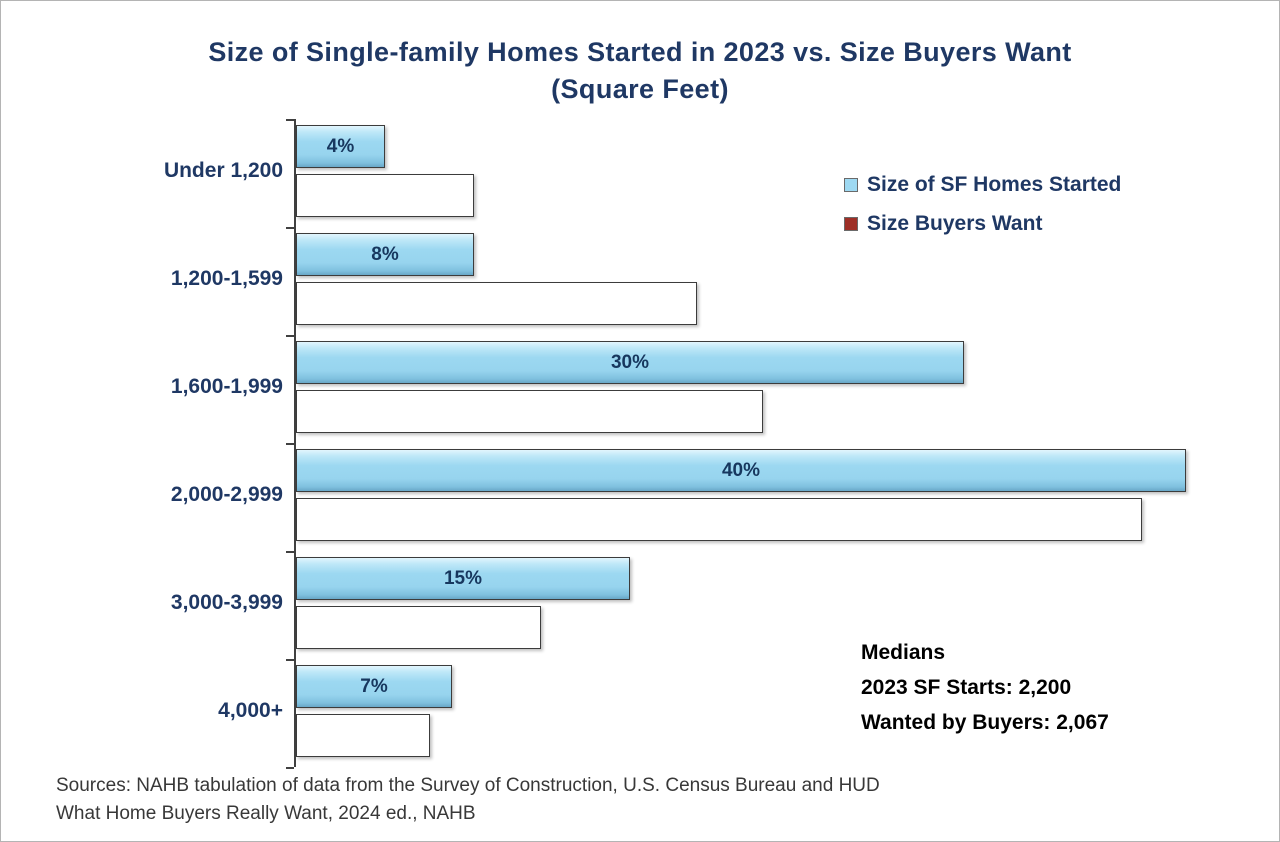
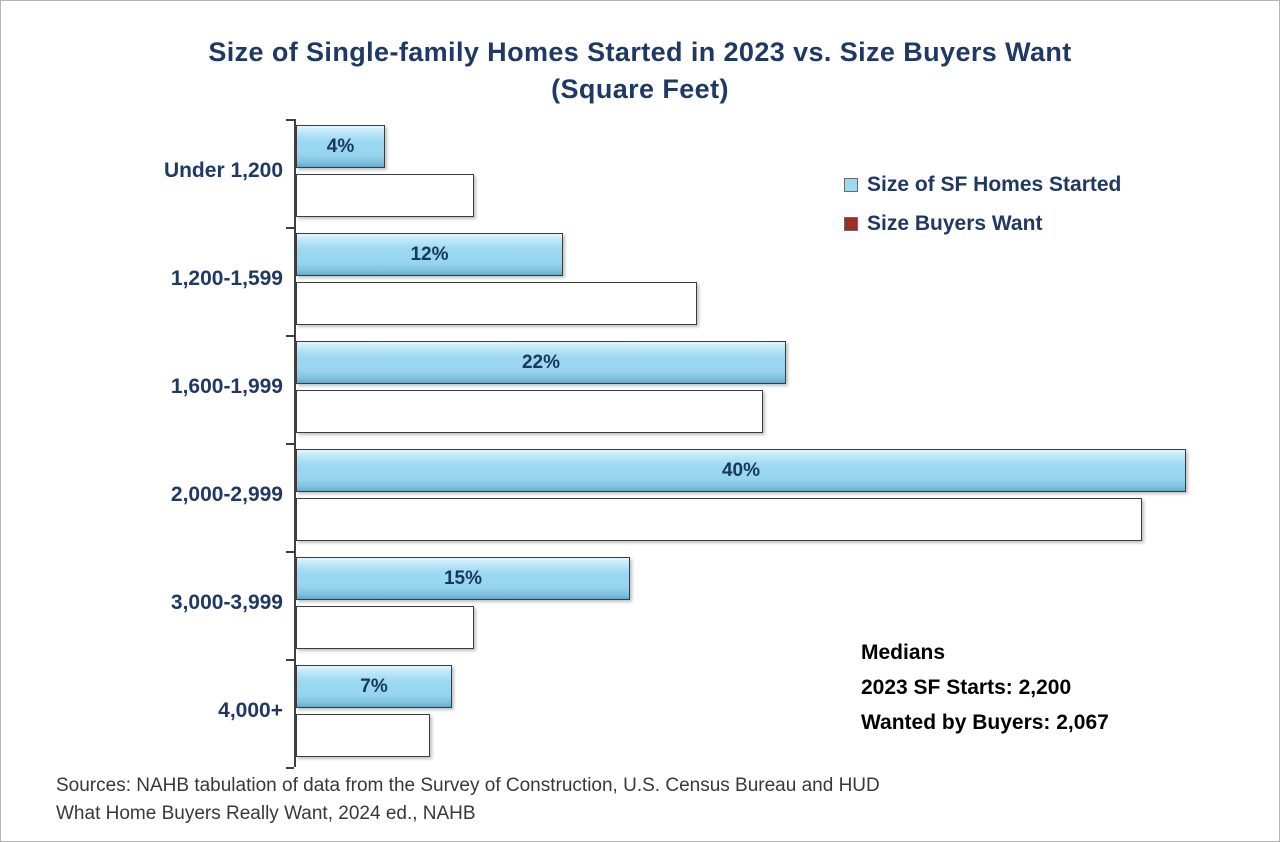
Size of SF Homes Started/1,200-1,599: 8% -> 12%
Size of SF Homes Started/1,600-1,999: 30% -> 22%
Size Buyers Want/3,000-3,999: 11% -> 8%
